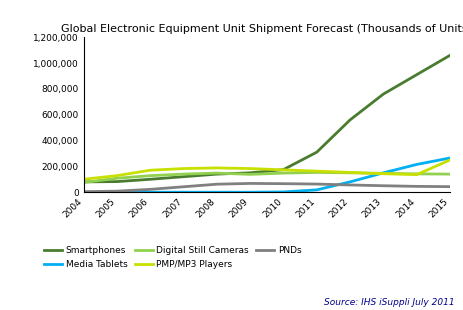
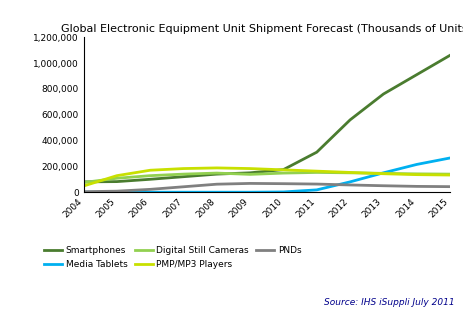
PMP/MP3 Players/2004: 100,000 -> 50,000
PMP/MP3 Players/2015: 250,000 -> 130,000
